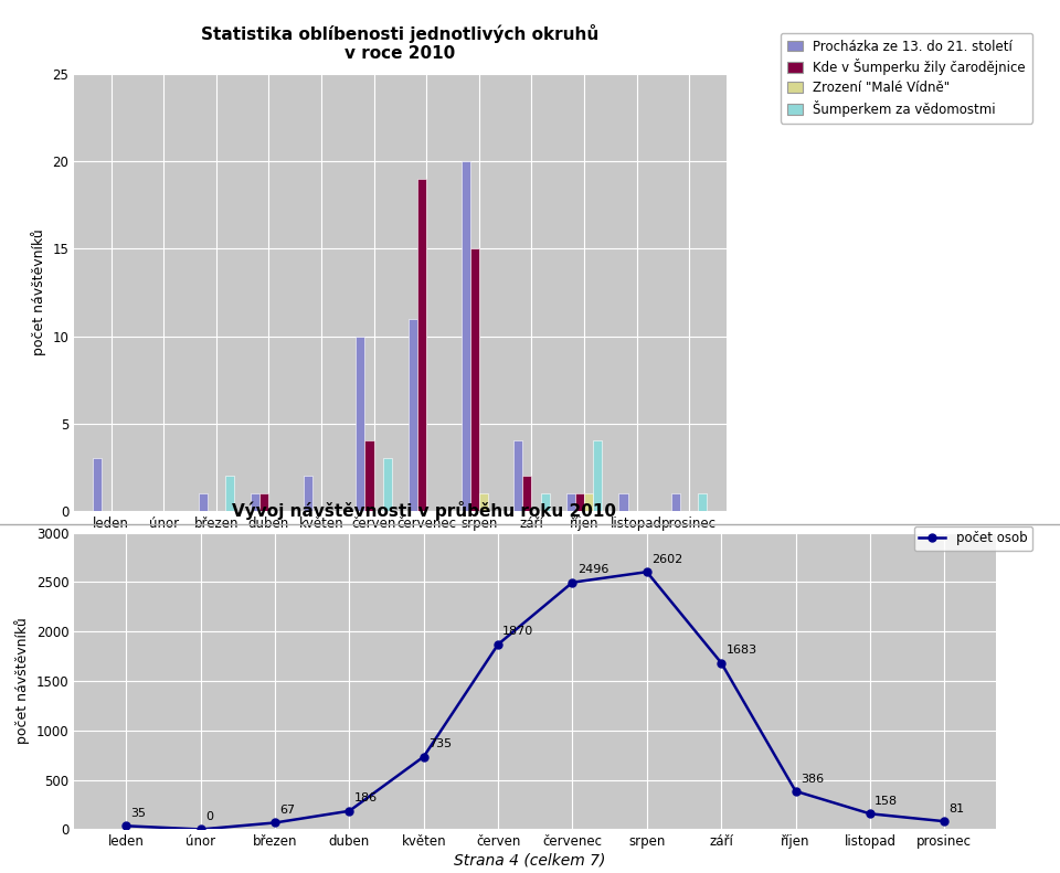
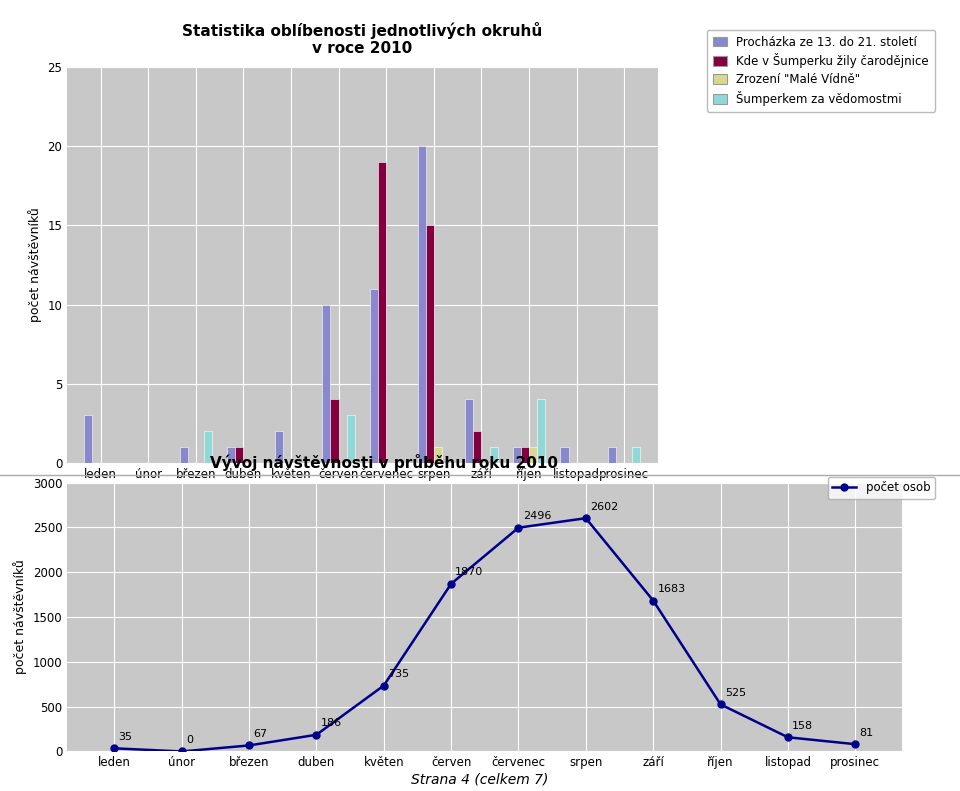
říjen: 386 -> 525
